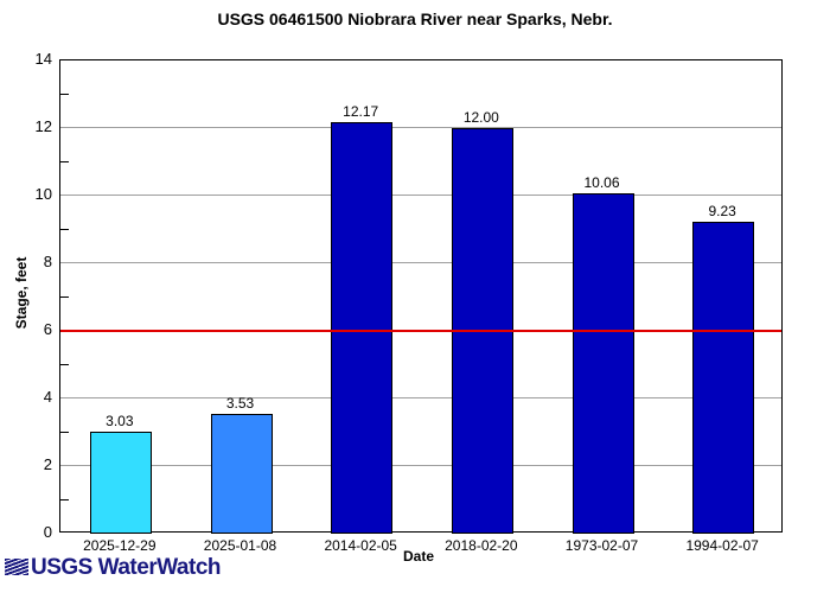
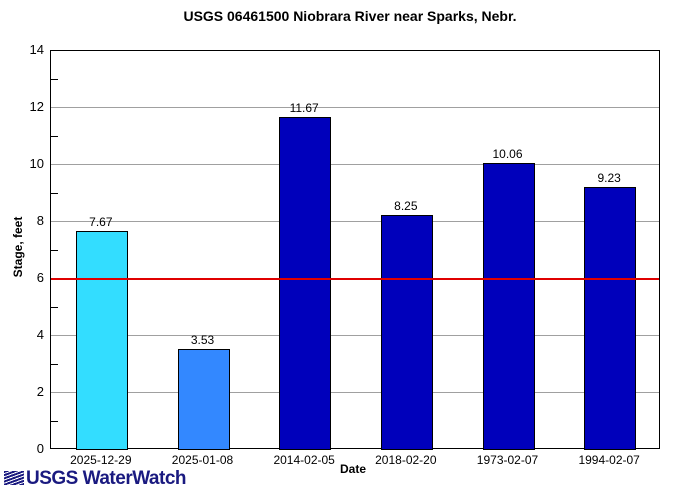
2025-12-29: 3.03 -> 7.67
2014-02-05: 12.17 -> 11.67
2018-02-20: 12.00 -> 8.25
